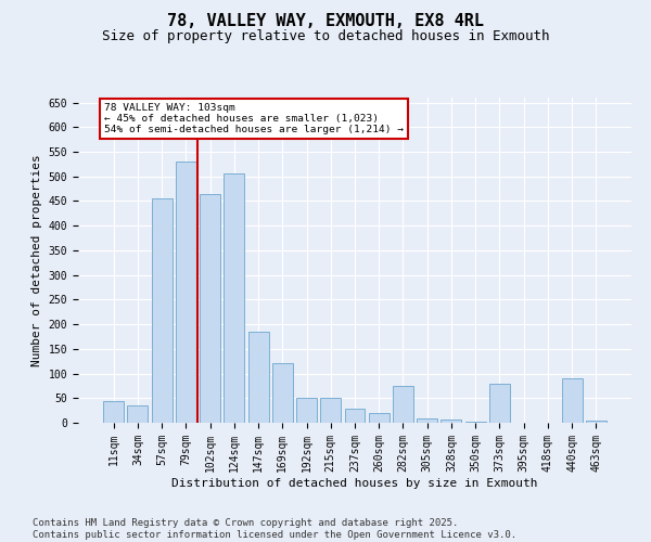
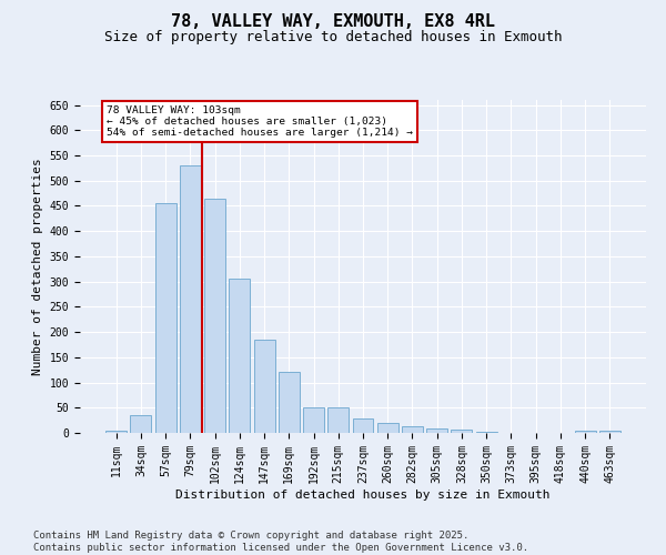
11sqm: 45 -> 5
124sqm: 505 -> 305
282sqm: 75 -> 14
373sqm: 80 -> 1
440sqm: 90 -> 5
